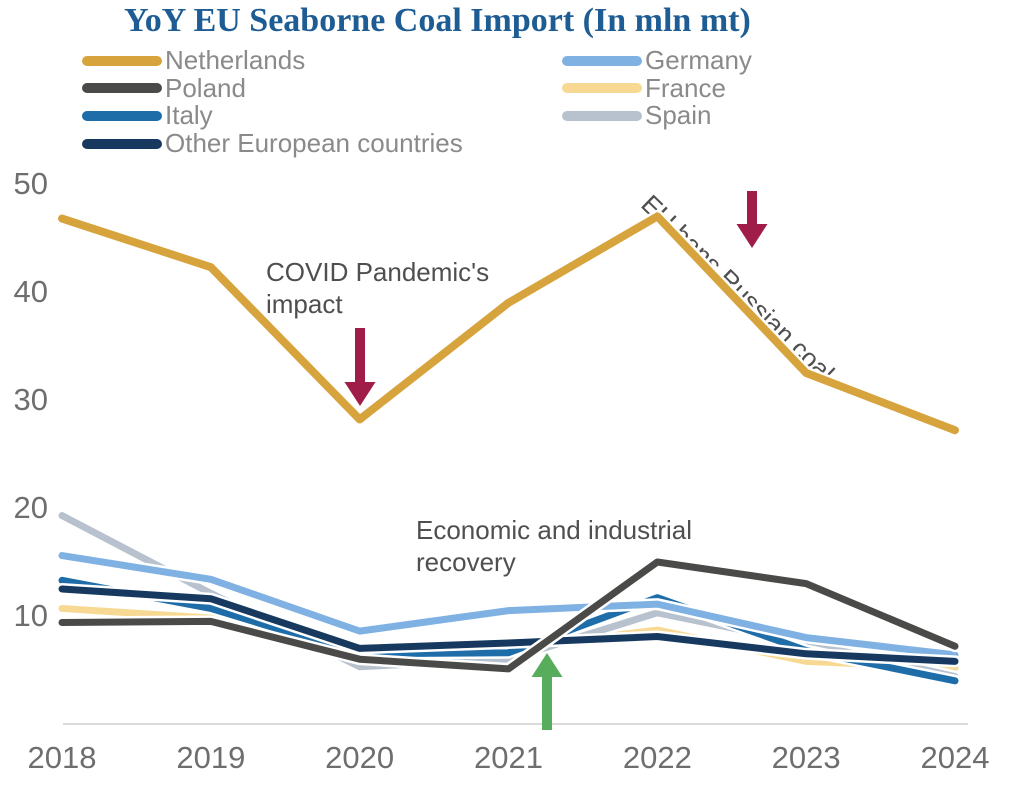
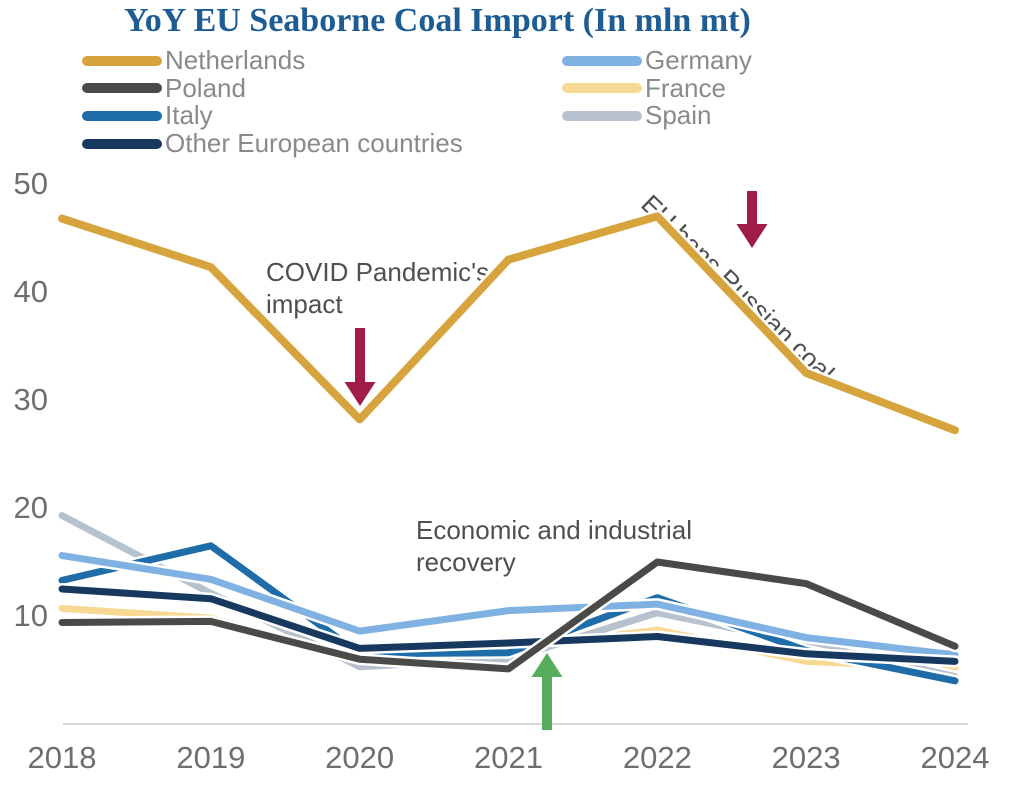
Italy/2019: 10.7 -> 16.5
Netherlands/2021: 39.0 -> 43.0
